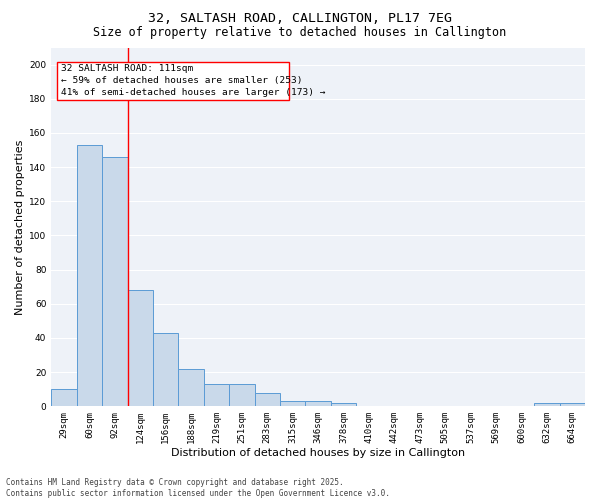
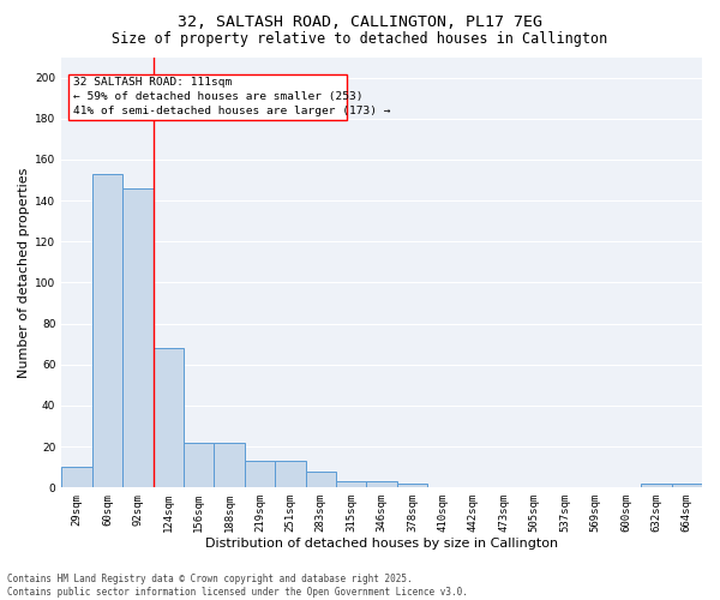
156sqm: 43 -> 22
